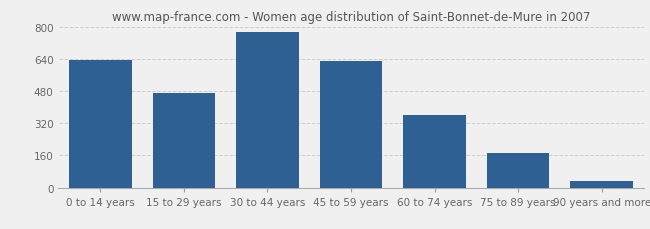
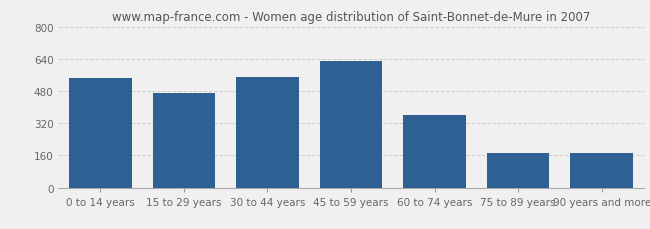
0 to 14 years: 635 -> 545
30 to 44 years: 775 -> 550
90 years and more: 35 -> 170
